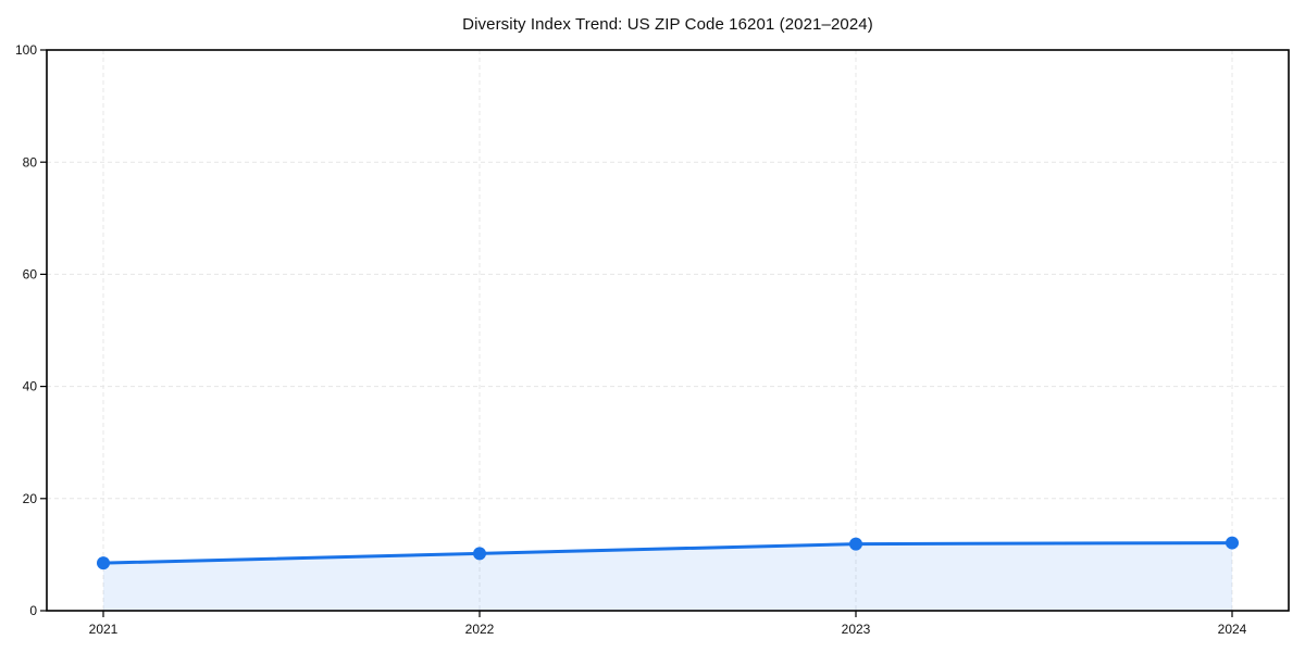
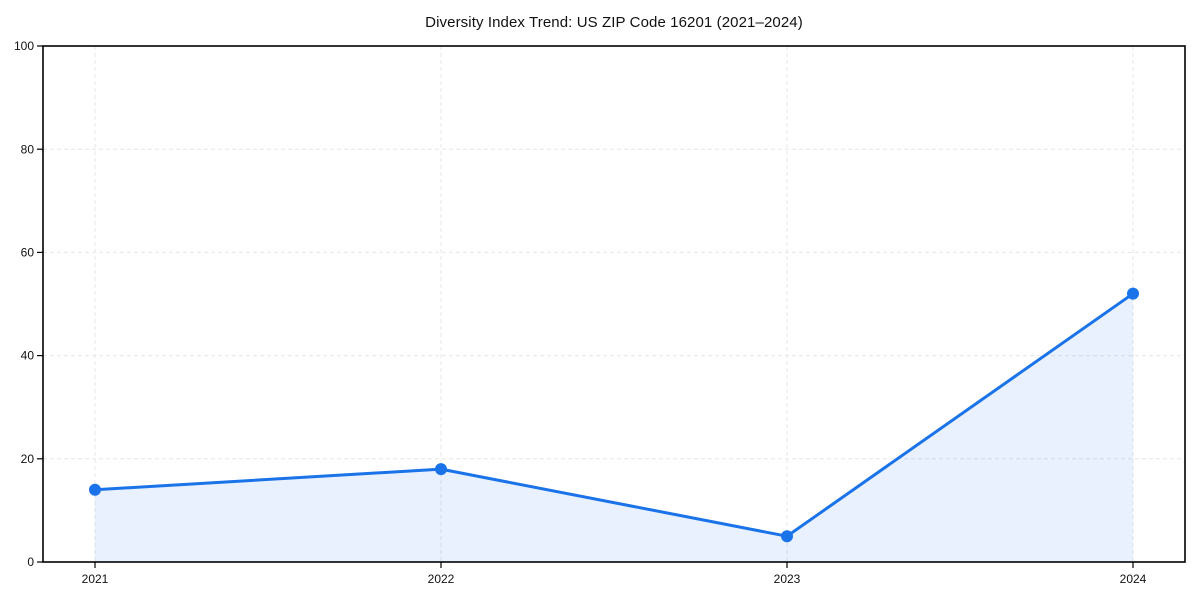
2021: 8 -> 14
2022: 10 -> 18
2023: 12 -> 5
2024: 12 -> 52
